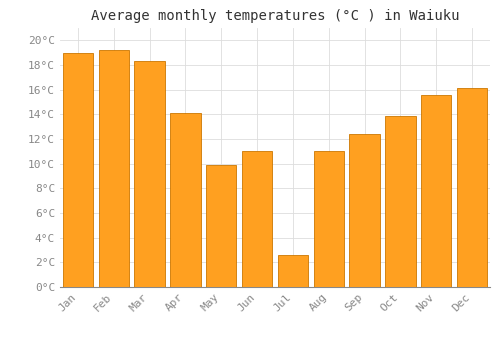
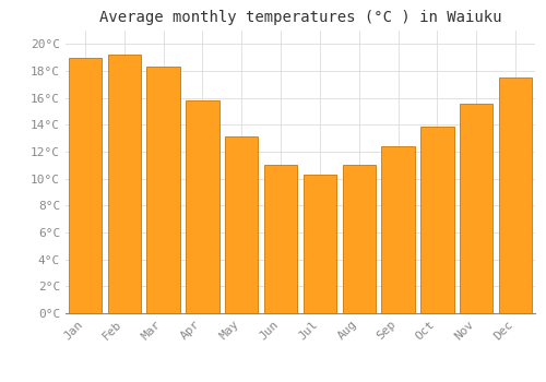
Apr: 14.1°C -> 15.8°C
May: 9.9°C -> 13.1°C
Jul: 2.6°C -> 10.3°C
Dec: 16.1°C -> 17.5°C
